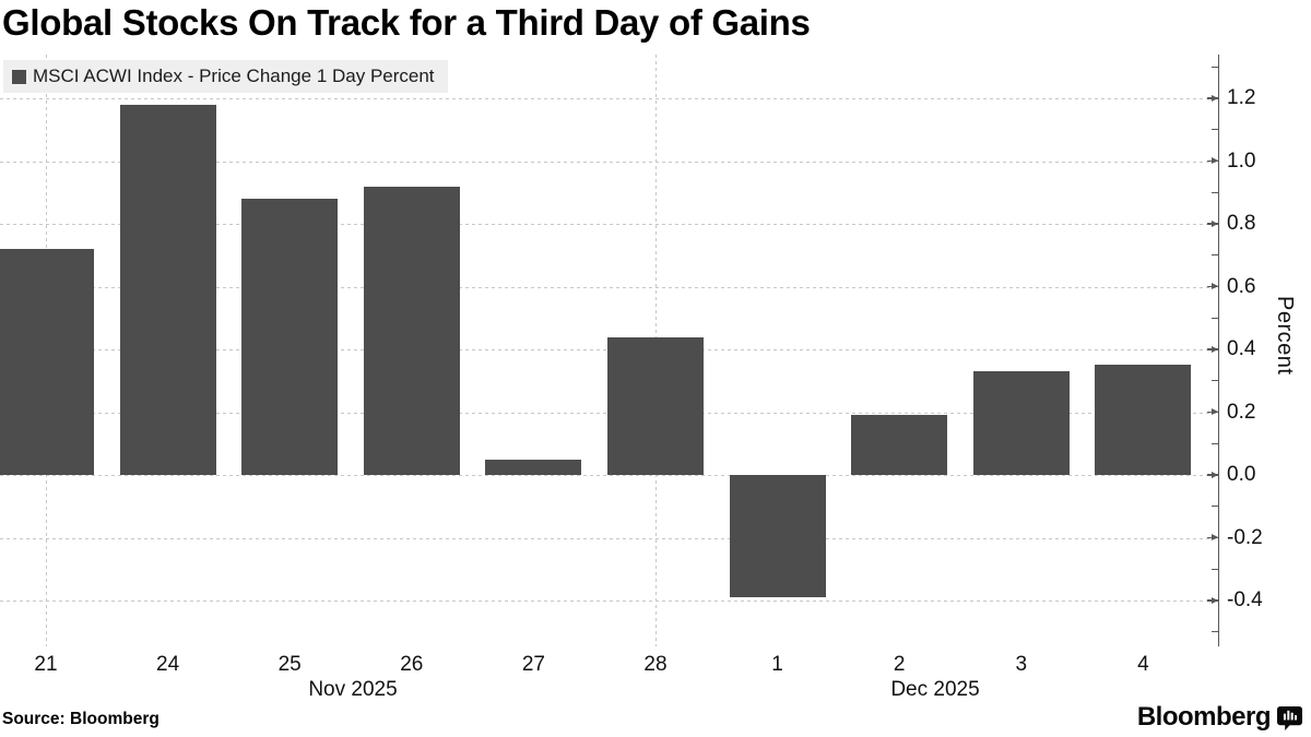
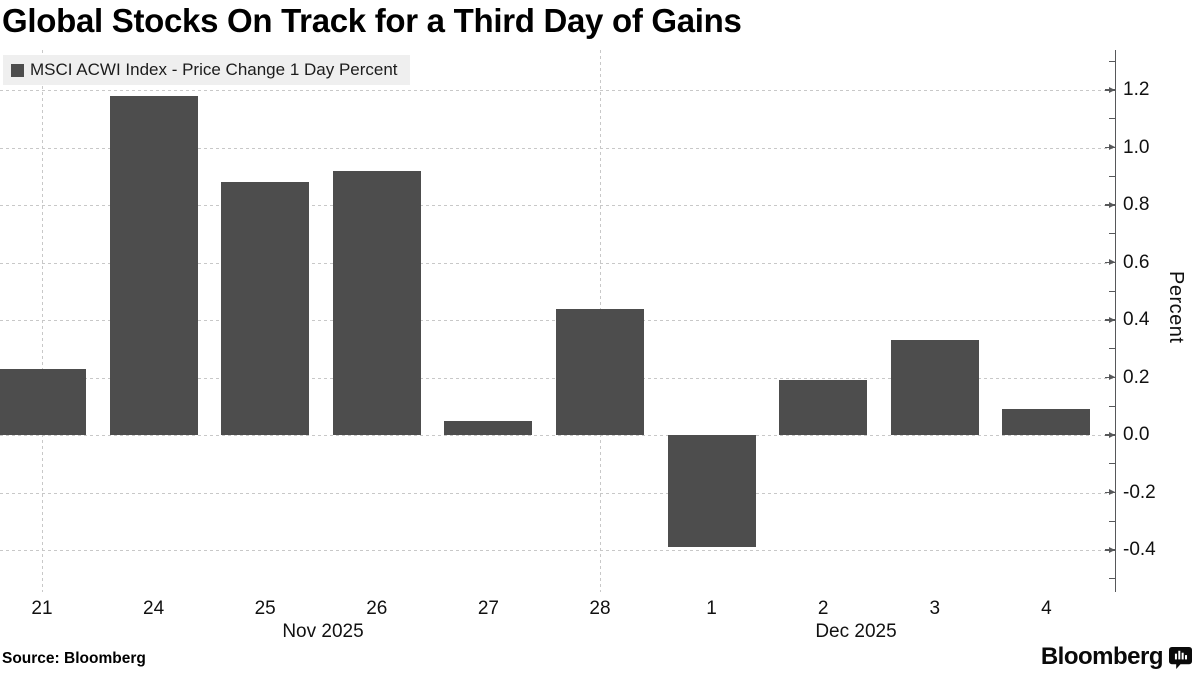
21: 0.72 -> 0.23
4: 0.35 -> 0.09
